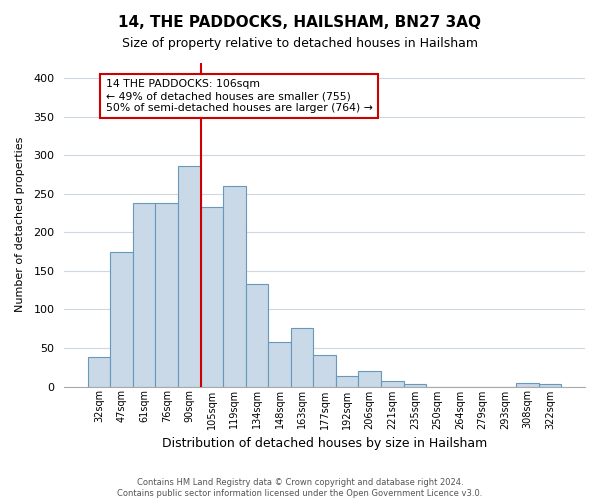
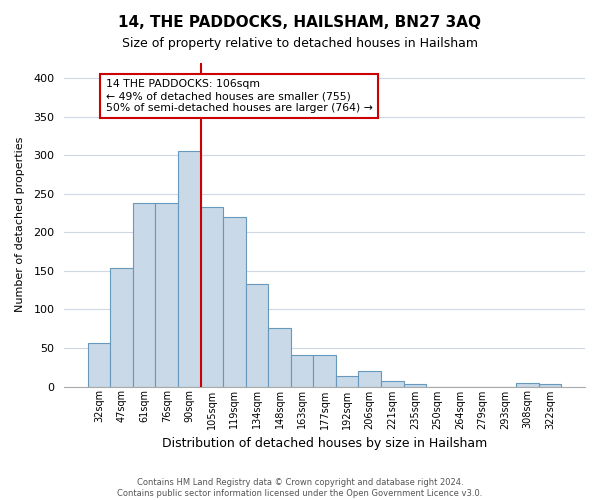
32sqm: 38 -> 57
47sqm: 174 -> 153
90sqm: 286 -> 305
119sqm: 260 -> 220
148sqm: 58 -> 76
163sqm: 76 -> 41
